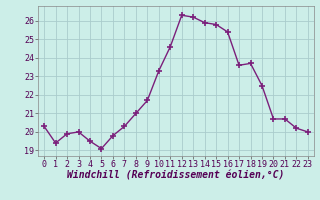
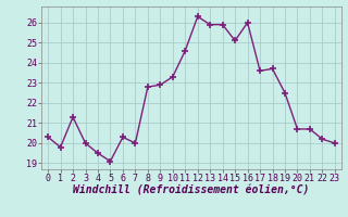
1: 19.4 -> 19.8
2: 19.9 -> 21.3
6: 19.8 -> 20.3
7: 20.3 -> 20.0
8: 21.0 -> 22.8
9: 21.7 -> 22.9
13: 26.2 -> 25.9
15: 25.8 -> 25.1
16: 25.4 -> 26.0
